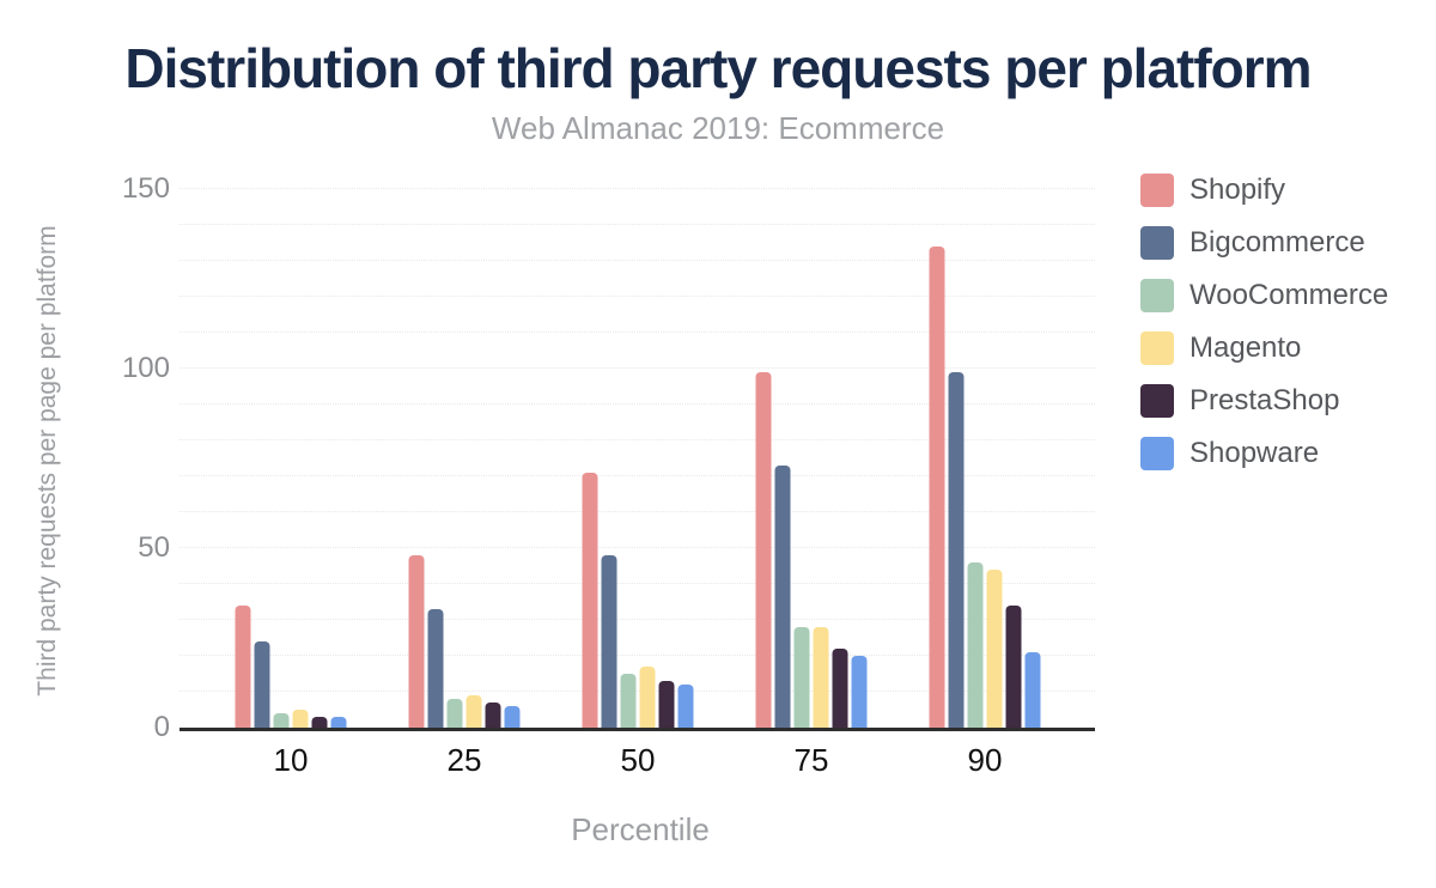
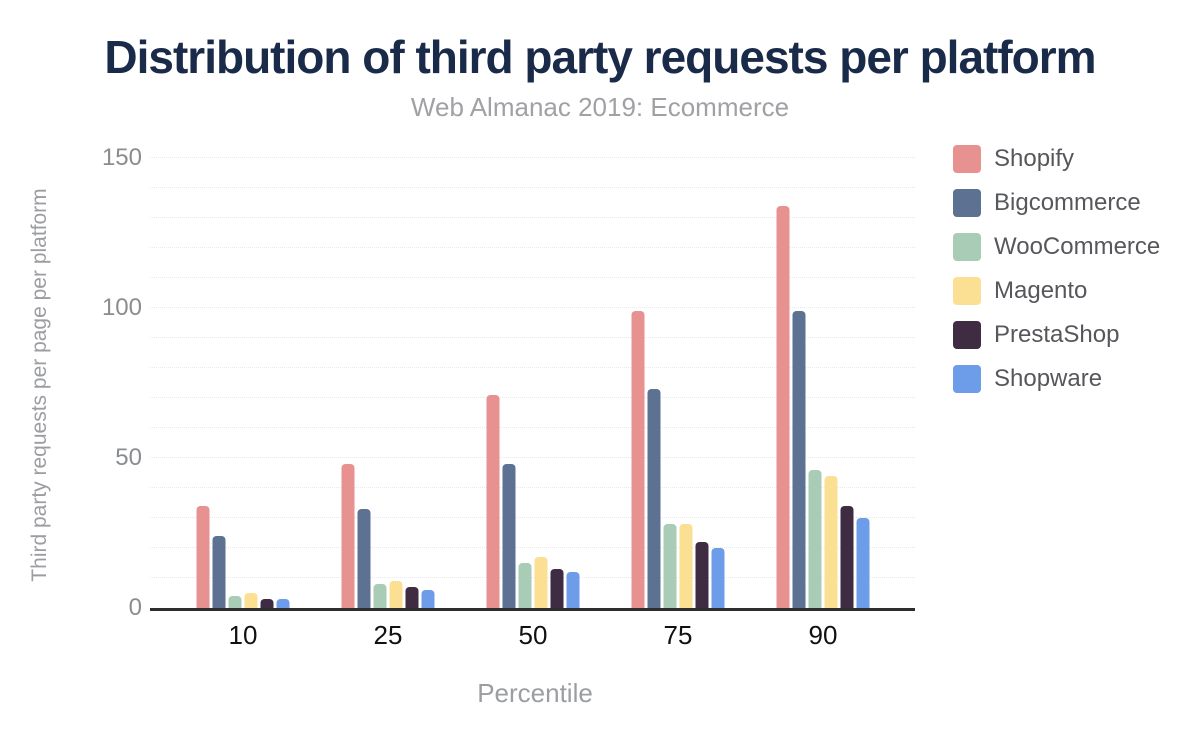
Shopware/90: 21 -> 30
